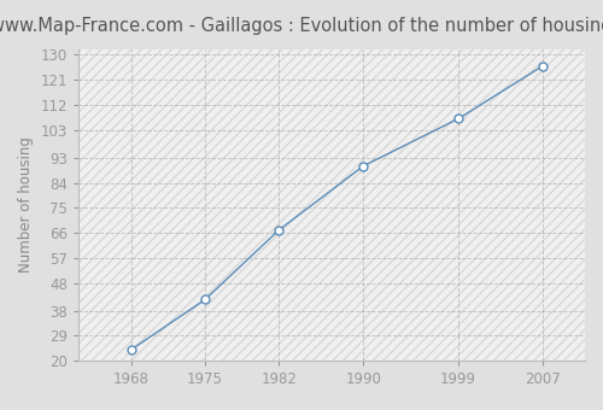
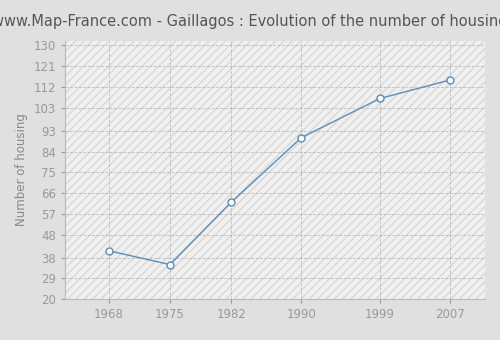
1968: 24 -> 41
1975: 42 -> 35
1982: 67 -> 62
2007: 126 -> 115
